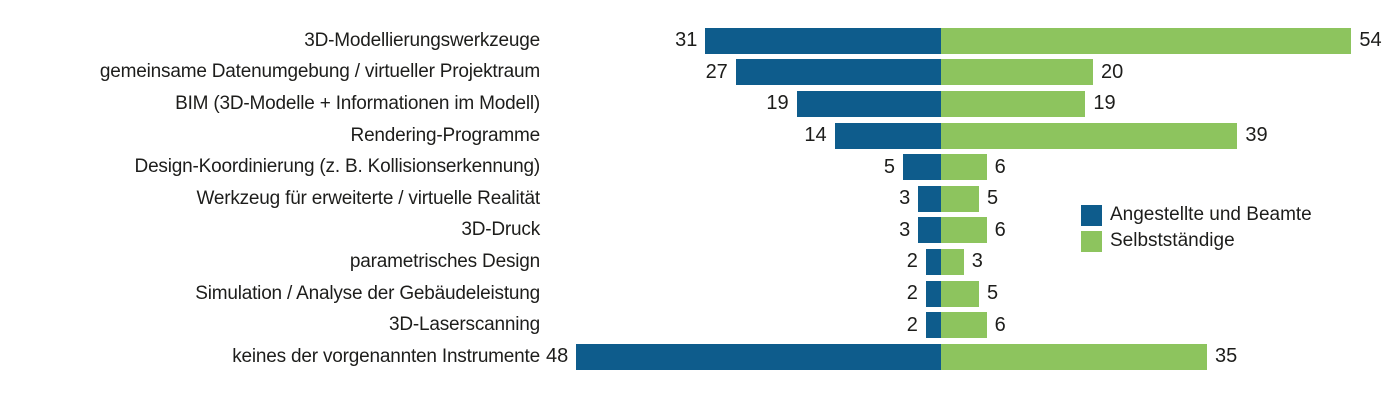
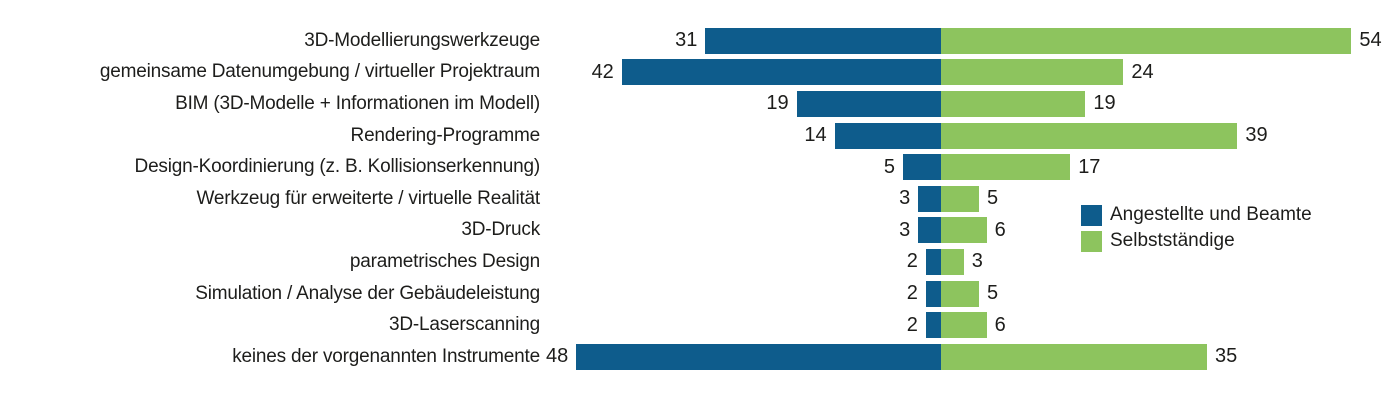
Angestellte und Beamte/gemeinsame Datenumgebung / virtueller Projektraum: 27 -> 42
Selbstständige/gemeinsame Datenumgebung / virtueller Projektraum: 20 -> 24
Selbstständige/Design-Koordinierung (z. B. Kollisionserkennung): 6 -> 17
